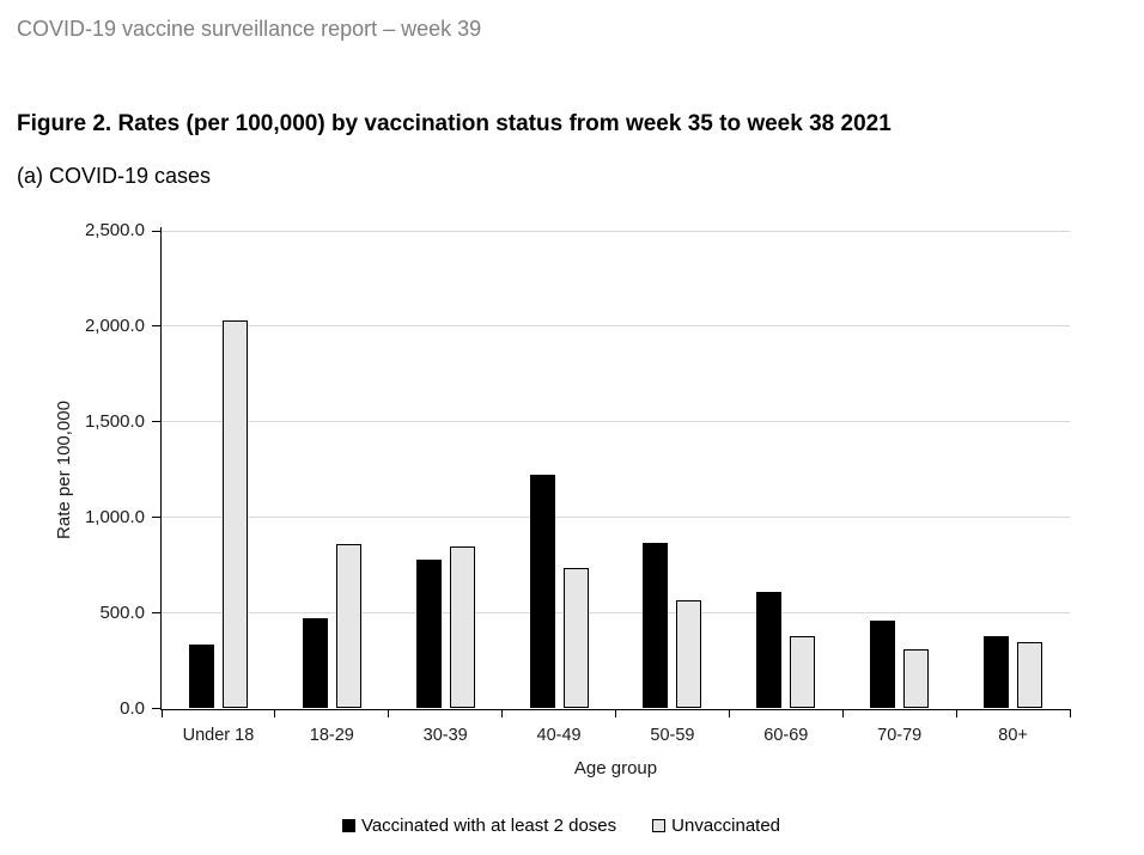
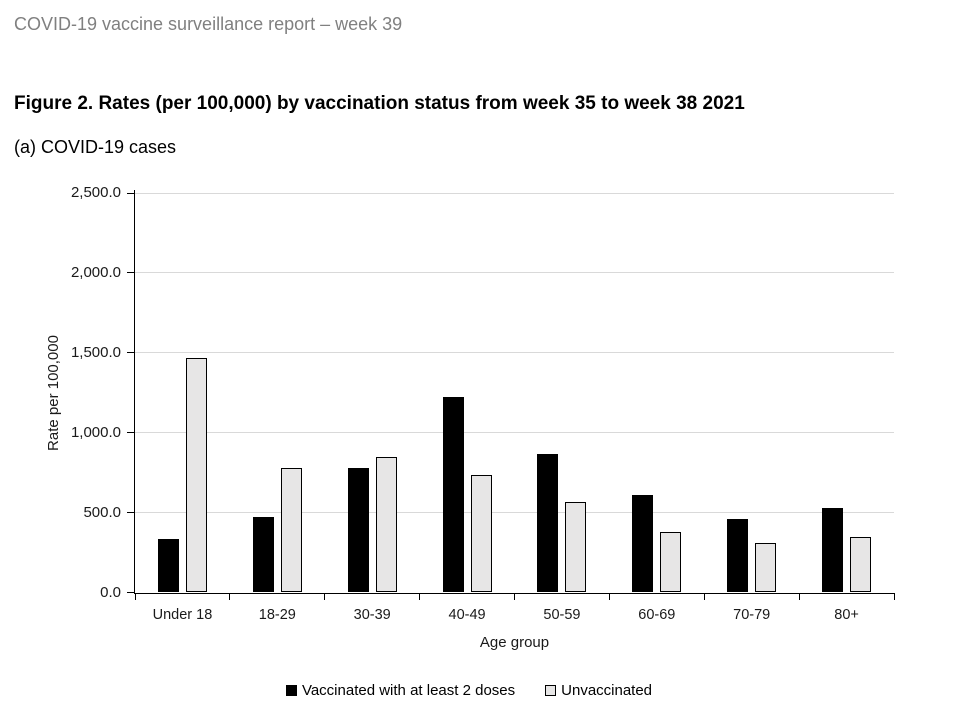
Unvaccinated/Under 18: 2030 -> 1470
Unvaccinated/18-29: 860 -> 780
Vaccinated with at least 2 doses/80+: 380 -> 530
